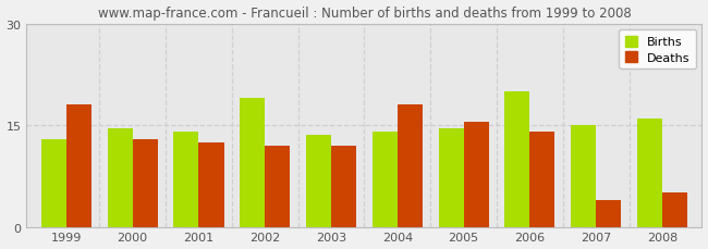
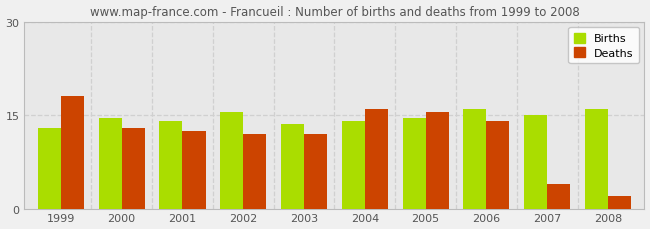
Births/2002: 19.0 -> 15.5
Deaths/2004: 18.0 -> 16.0
Births/2006: 20.0 -> 16.0
Deaths/2008: 5.0 -> 2.0
